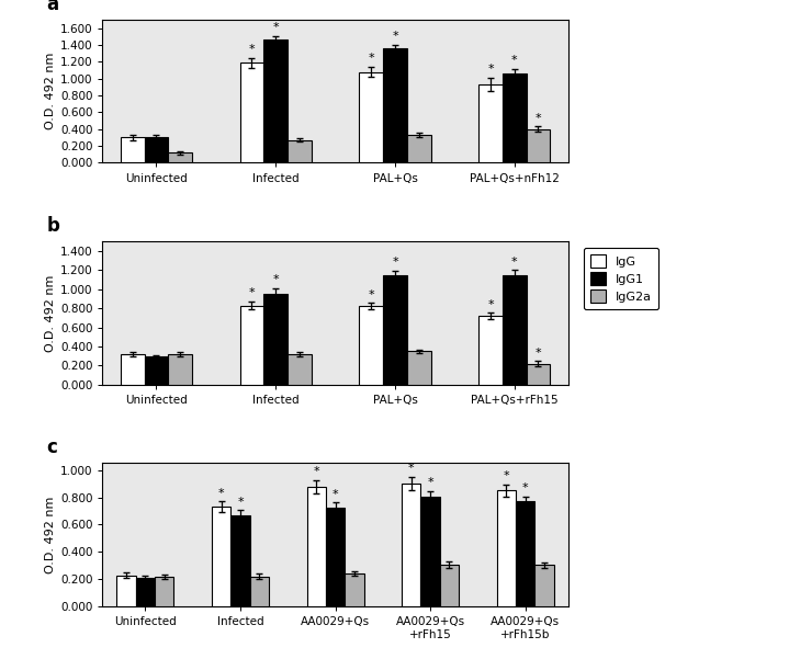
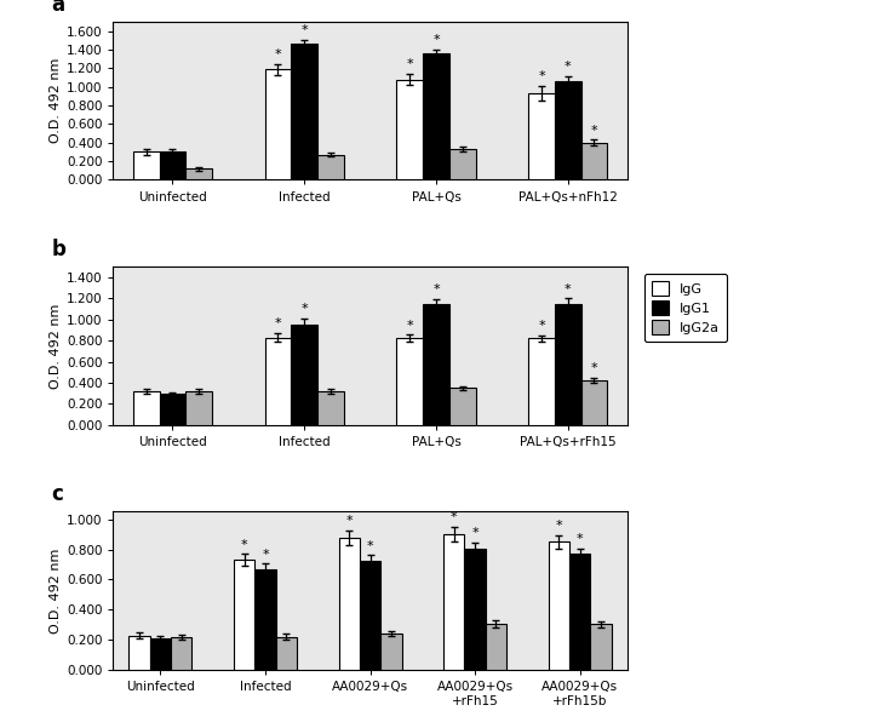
IgG/PAL+Qs+rFh15: 0.72 -> 0.82
IgG2a/PAL+Qs+rFh15: 0.22 -> 0.42
